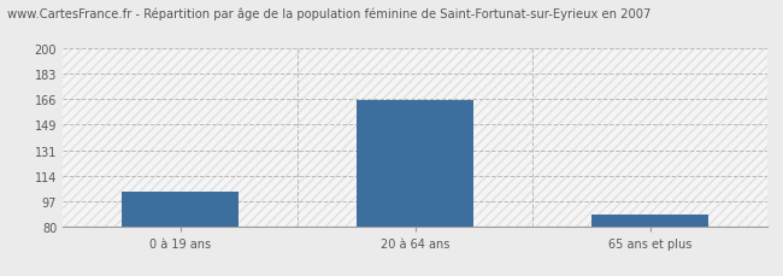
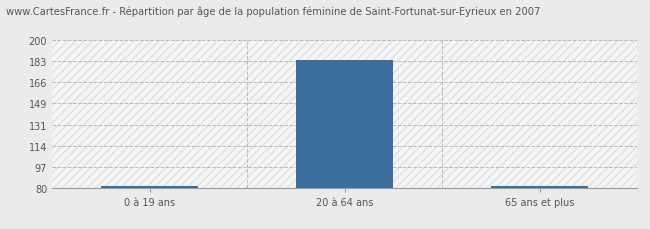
0 à 19 ans: 103 -> 81
20 à 64 ans: 165 -> 184
65 ans et plus: 88 -> 81
